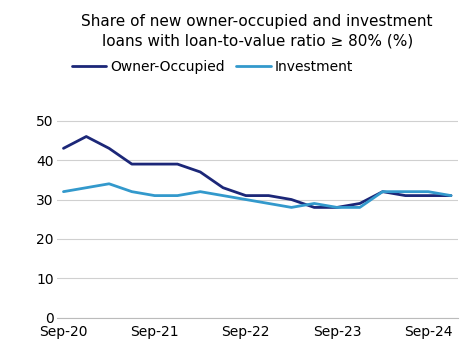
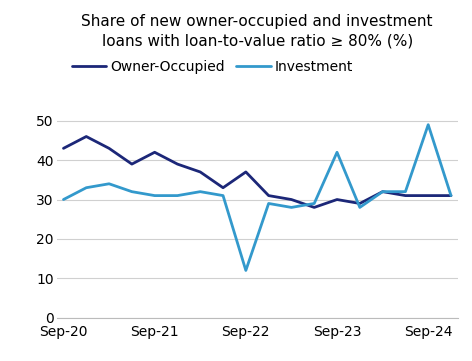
Investment/Sep-20: 32 -> 30
Owner-Occupied/Sep-21: 39 -> 42
Owner-Occupied/Sep-22: 31 -> 37
Investment/Sep-22: 30 -> 12
Owner-Occupied/Sep-23: 28 -> 30
Investment/Sep-23: 28 -> 42
Investment/Sep-24: 32 -> 49
